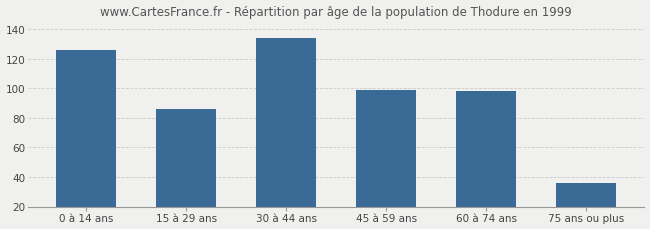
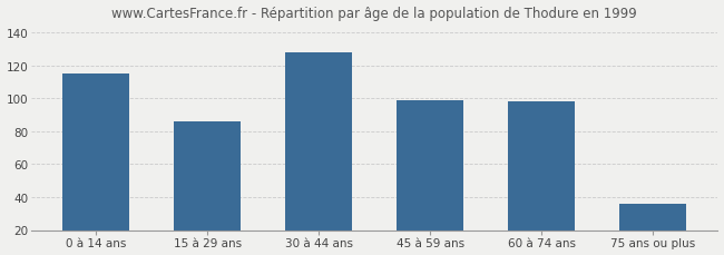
0 à 14 ans: 126 -> 115
30 à 44 ans: 134 -> 128
